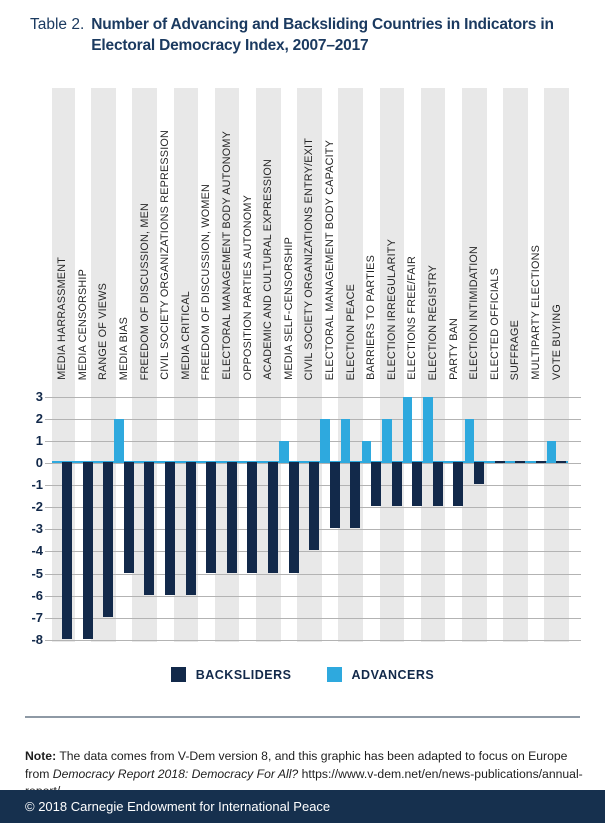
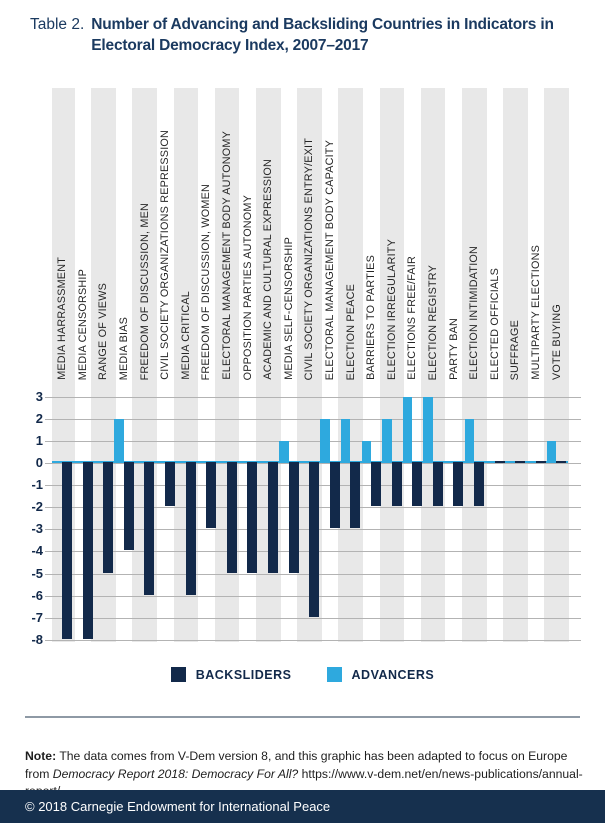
BACKSLIDERS/RANGE OF VIEWS: -7 -> -5
BACKSLIDERS/MEDIA BIAS: -5 -> -4
BACKSLIDERS/CIVIL SOCIETY ORGANIZATIONS REPRESSION: -6 -> -2
BACKSLIDERS/FREEDOM OF DISCUSSION, WOMEN: -5 -> -3
BACKSLIDERS/CIVIL SOCIETY ORGANIZATIONS ENTRY/EXIT: -4 -> -7
BACKSLIDERS/ELECTION INTIMIDATION: -1 -> -2
